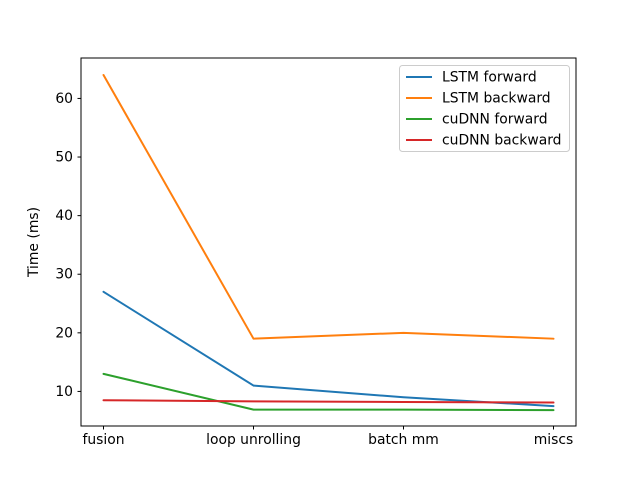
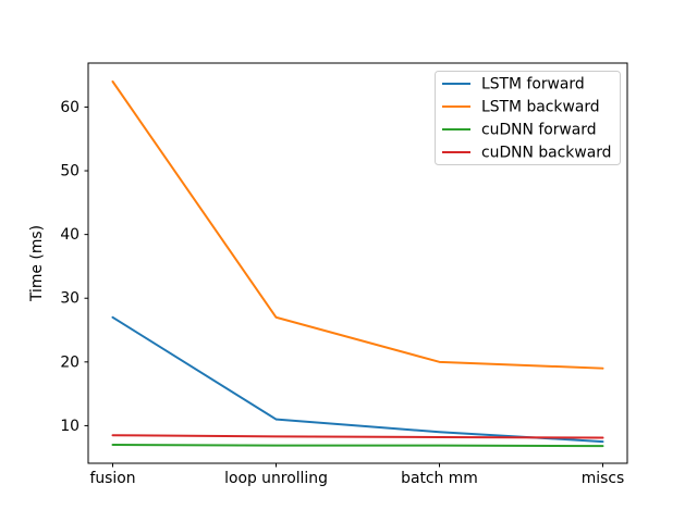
cuDNN forward/fusion: 13 -> 7
LSTM backward/loop unrolling: 19 -> 27
